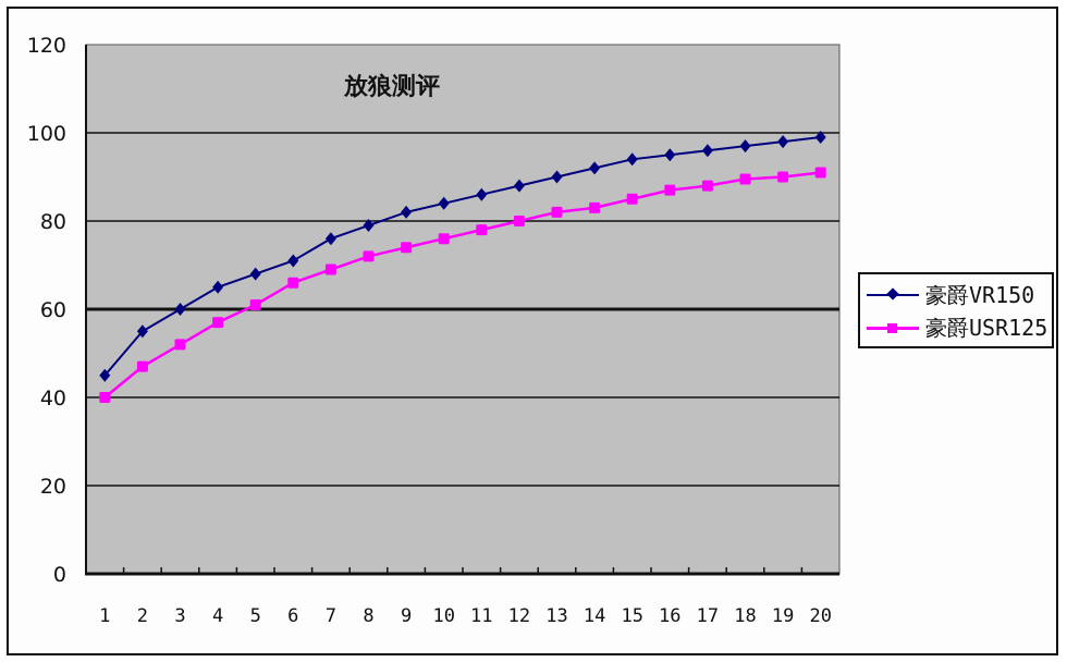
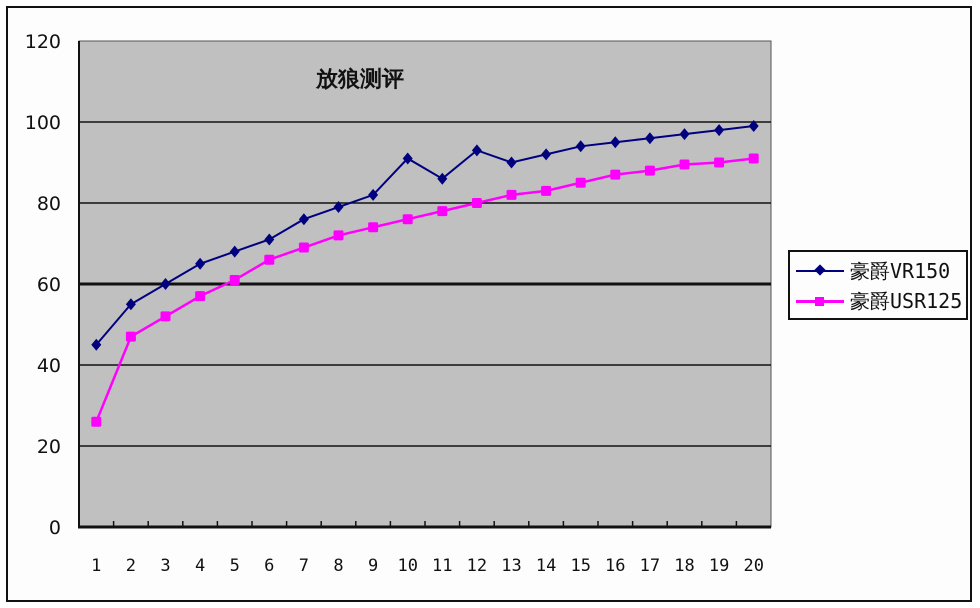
豪爵USR125/1: 40 -> 26
豪爵VR150/10: 84 -> 91
豪爵VR150/12: 88 -> 93
